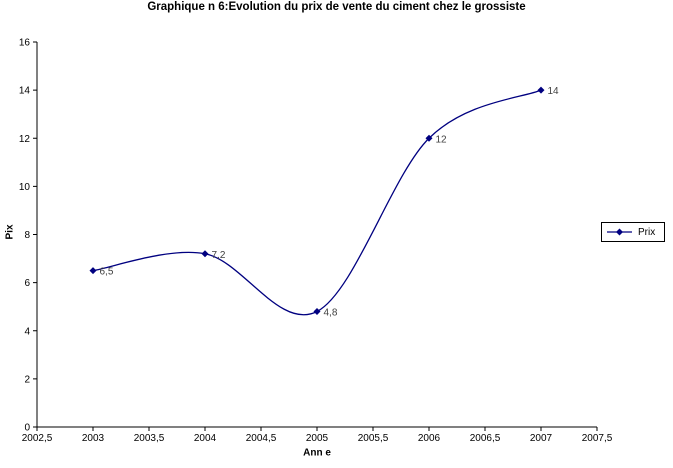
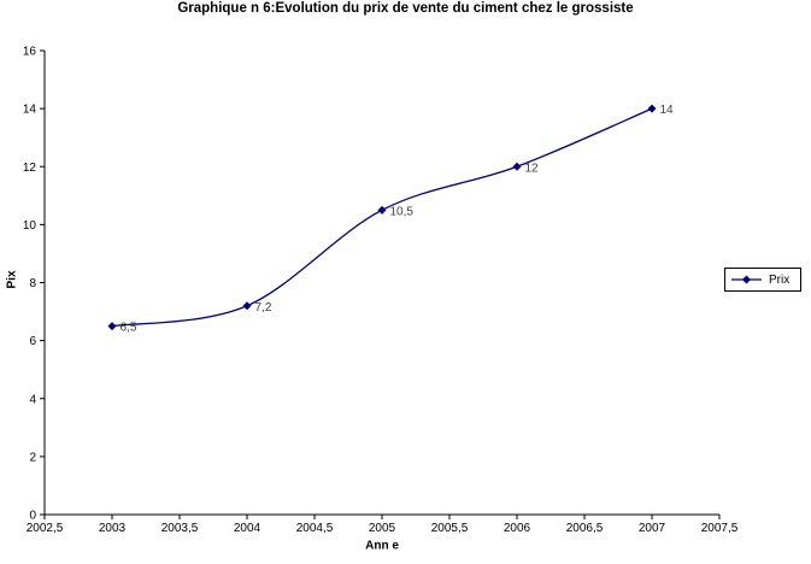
2005: 4,8 -> 10,5
